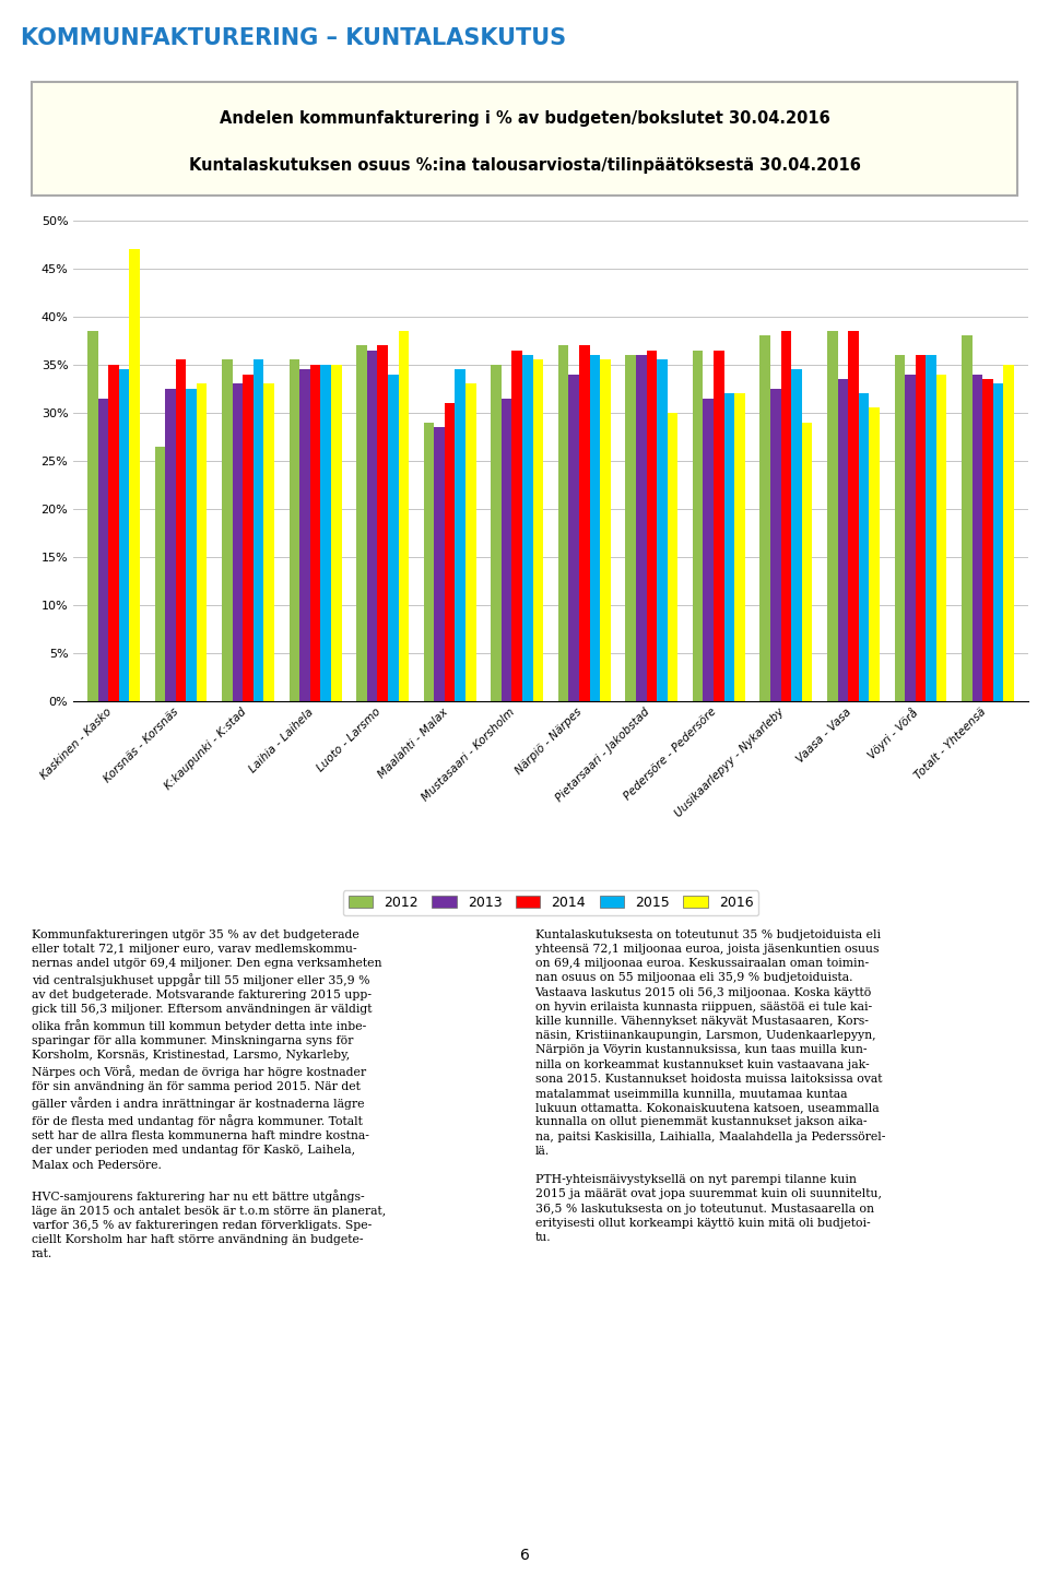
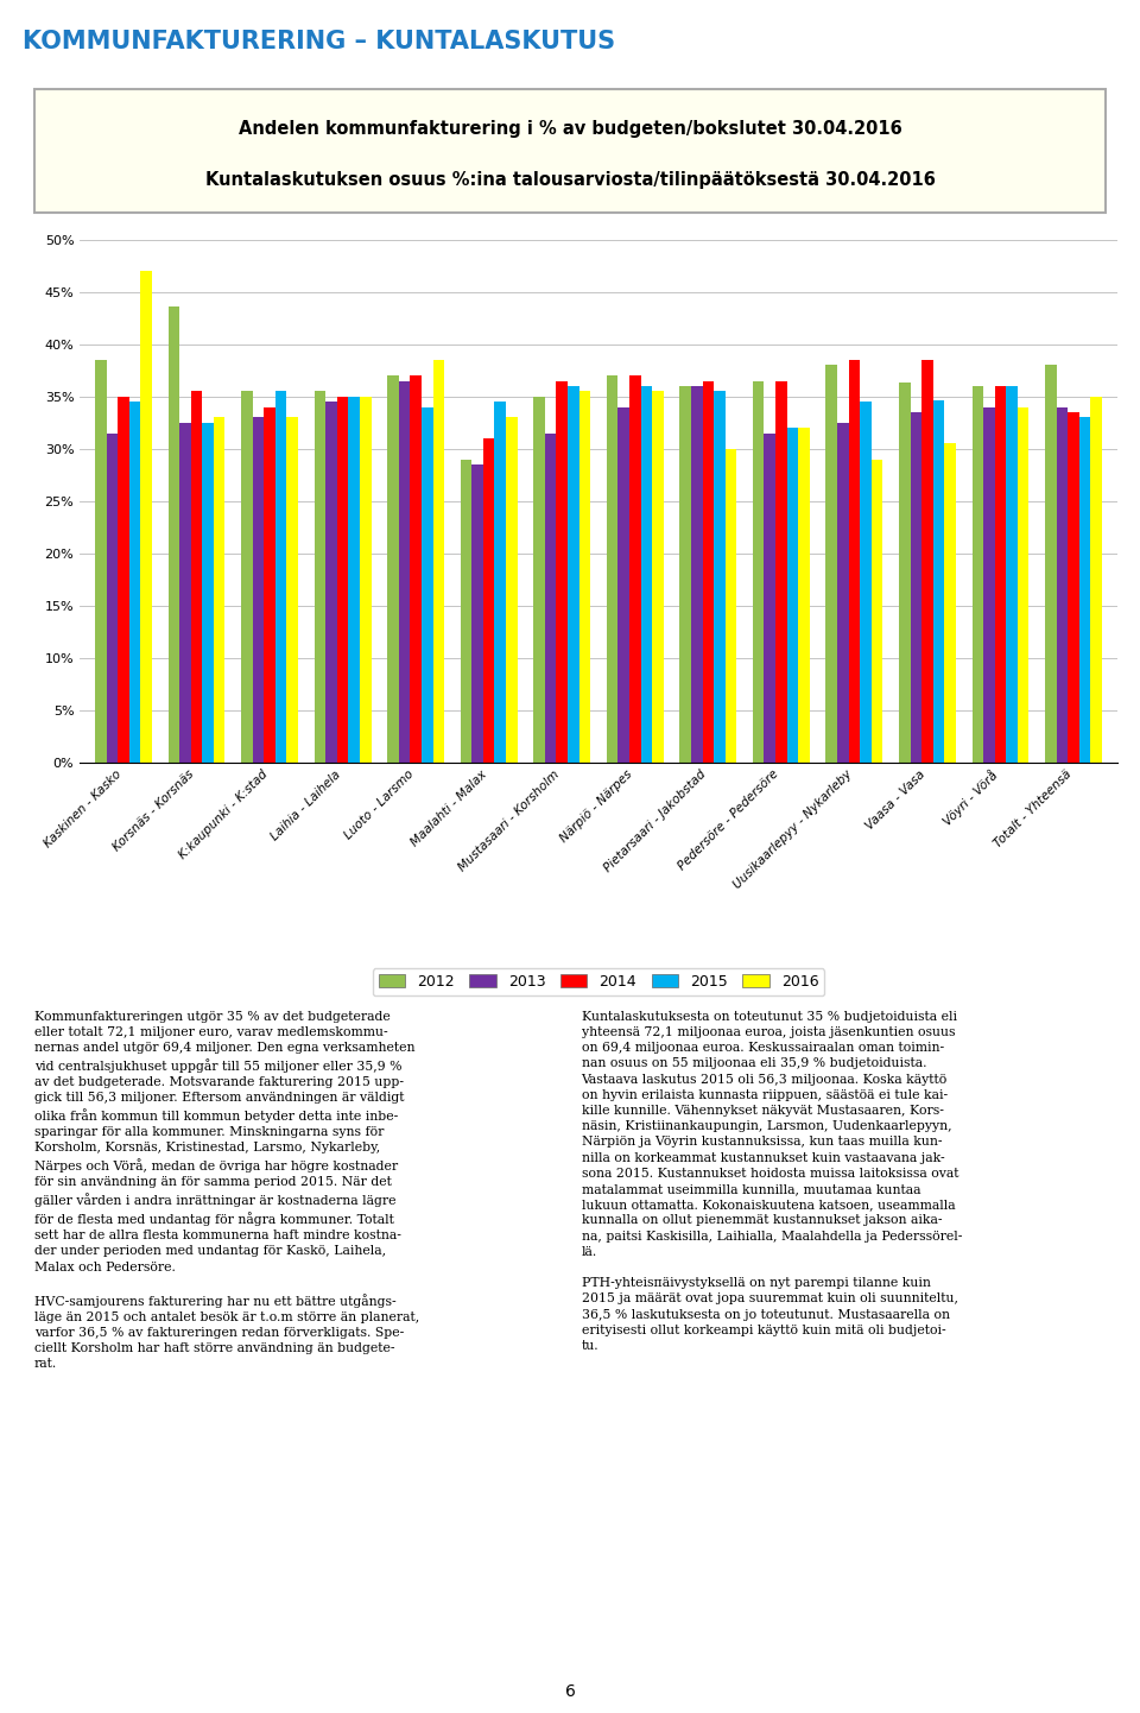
2012/Korsnäs - Korsnäs: 26.5% -> 43.6%
2012/Vaasa - Vasa: 38.5% -> 36.4%
2015/Vaasa - Vasa: 32.0% -> 34.6%
